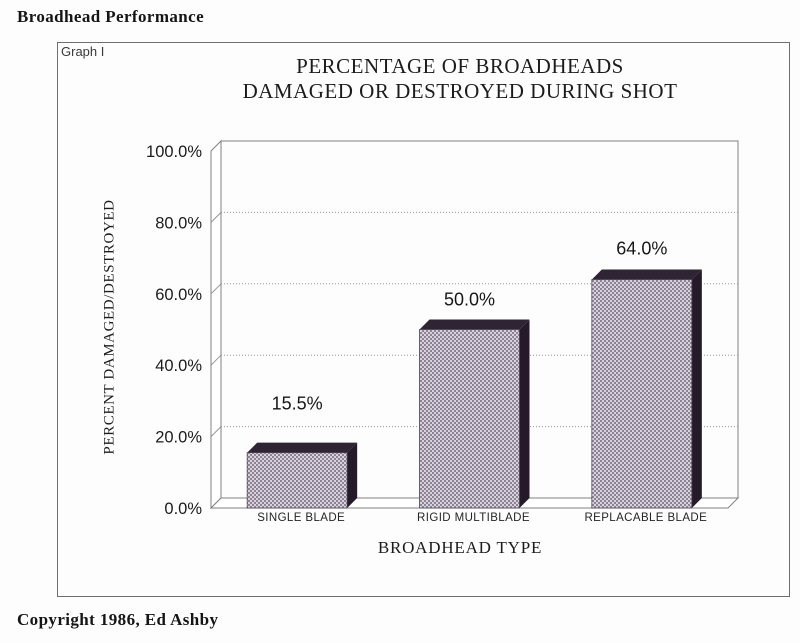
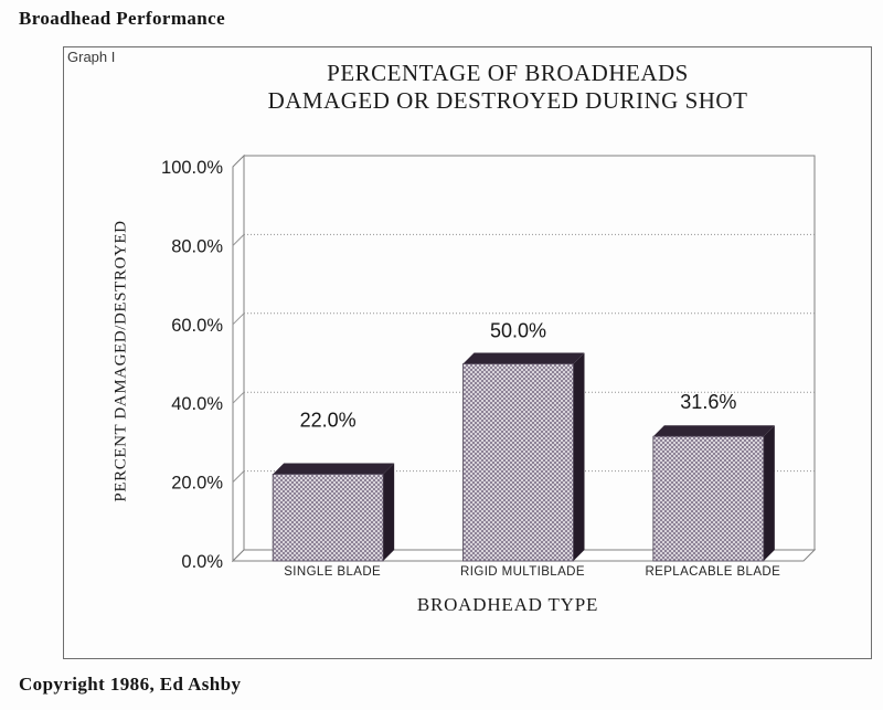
SINGLE BLADE: 15.5% -> 22.0%
REPLACABLE BLADE: 64.0% -> 31.6%
